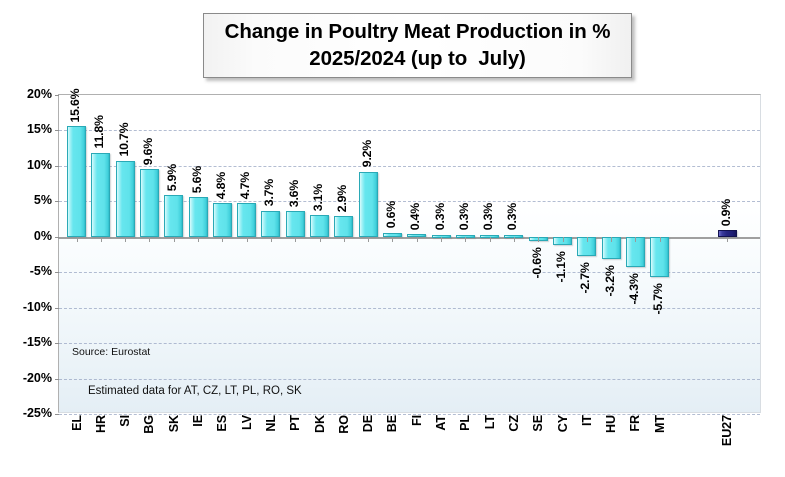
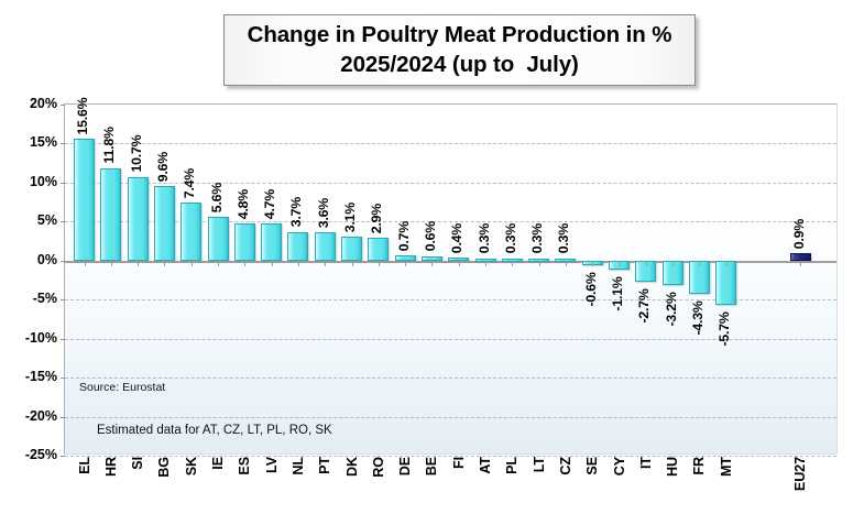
SK: 5.9% -> 7.4%
DE: 9.2% -> 0.7%
